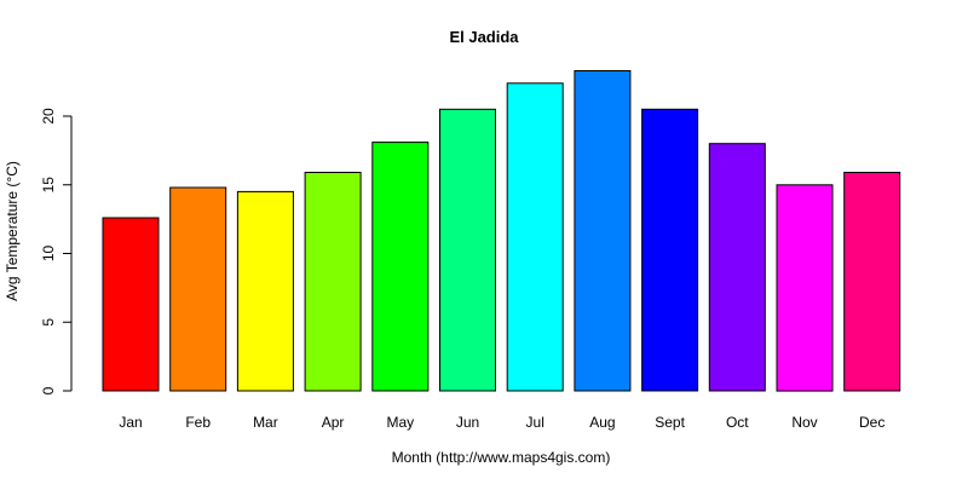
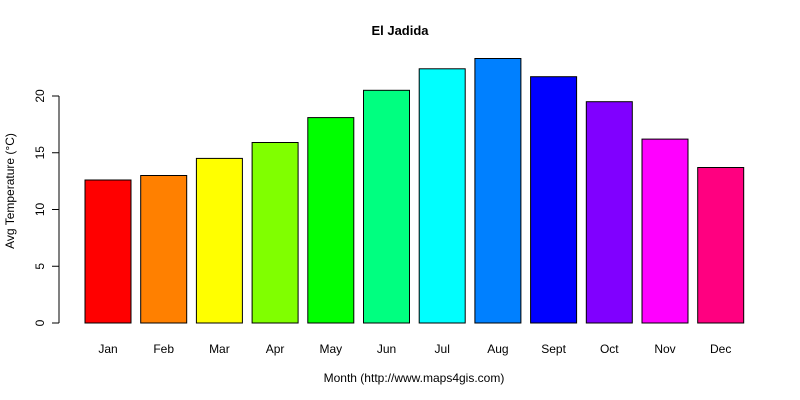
Feb: 14.8 -> 13.0
Sept: 20.5 -> 21.7
Oct: 18.0 -> 19.5
Nov: 15.0 -> 16.2
Dec: 15.9 -> 13.7
